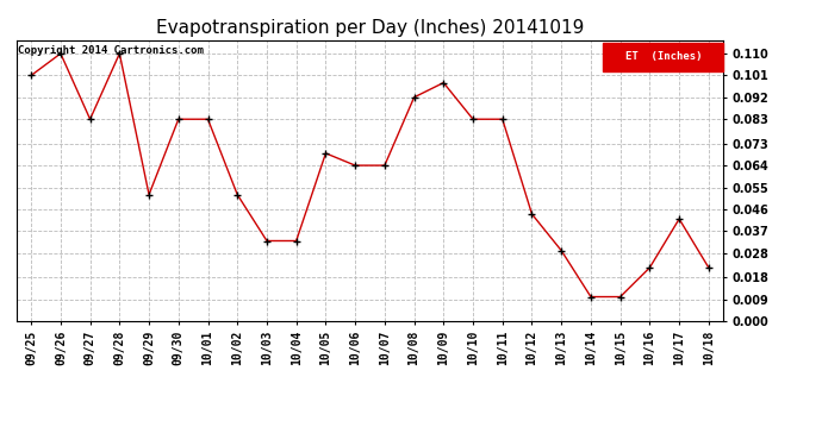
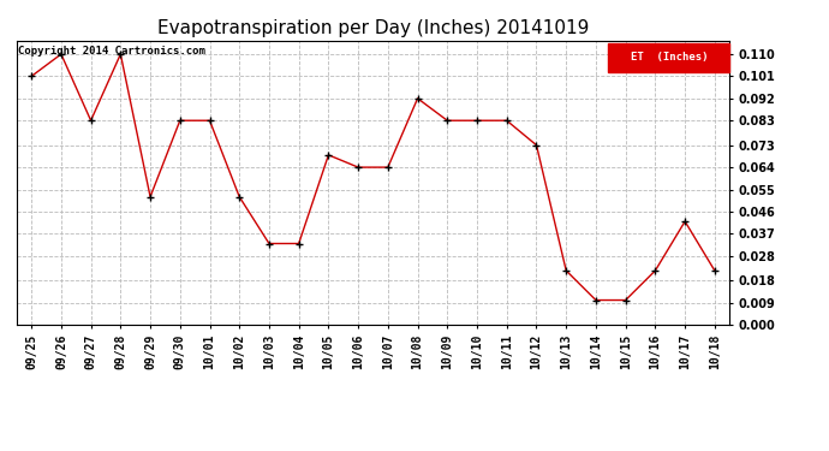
10/09: 0.098 -> 0.083
10/12: 0.044 -> 0.073
10/13: 0.029 -> 0.022
